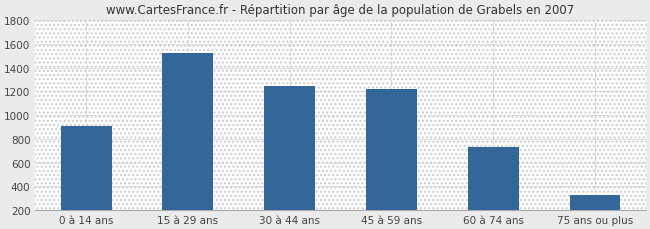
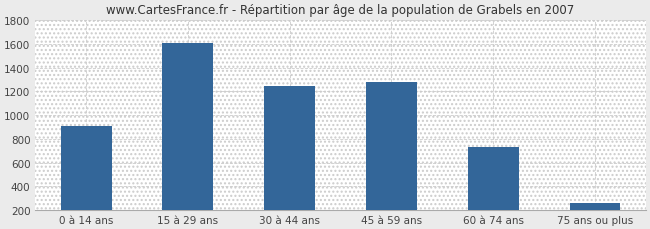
15 à 29 ans: 1520 -> 1610
45 à 59 ans: 1220 -> 1280
75 ans ou plus: 330 -> 260
